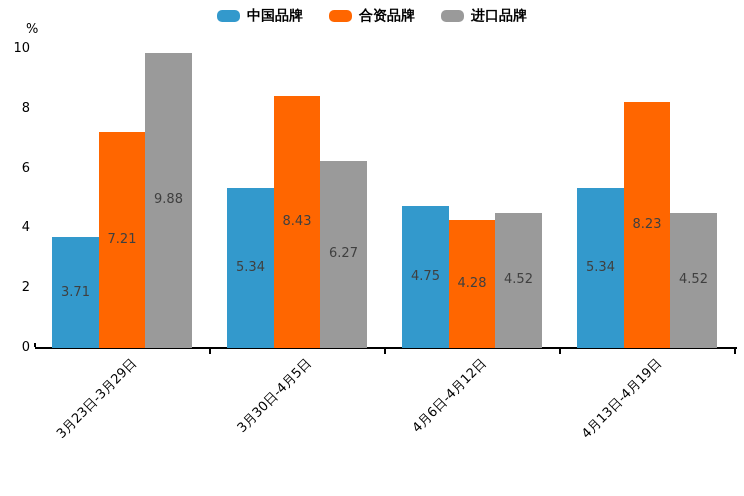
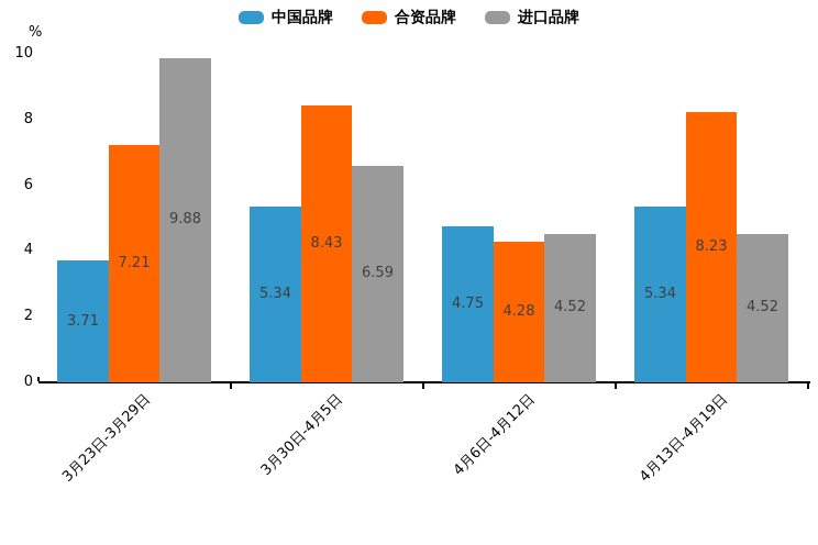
进口品牌/3月30日-4月5日: 6.27 -> 6.59
